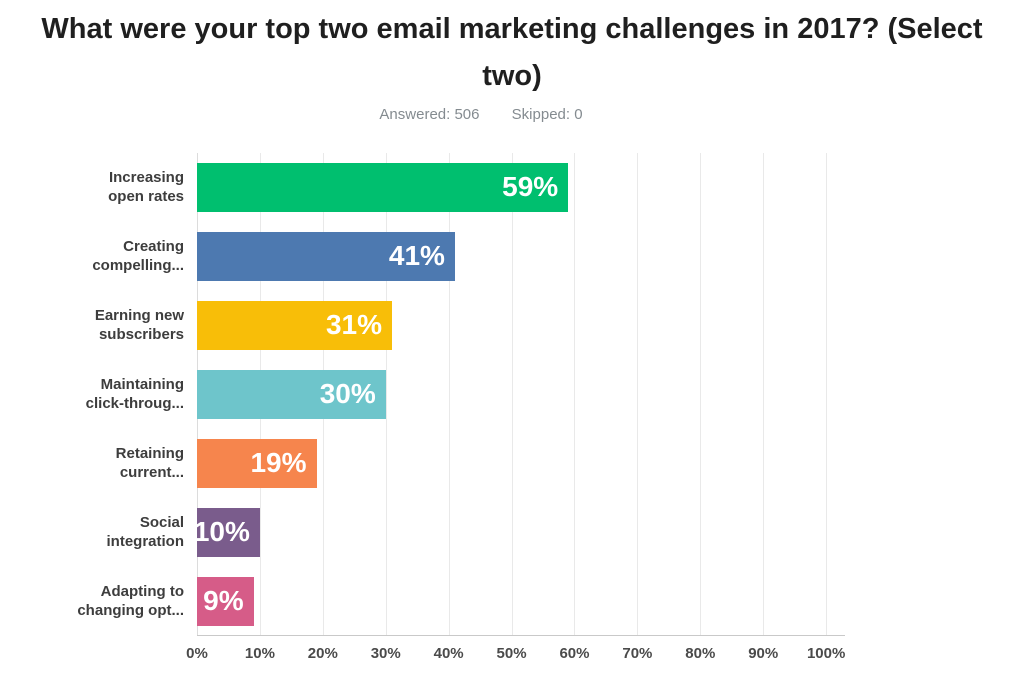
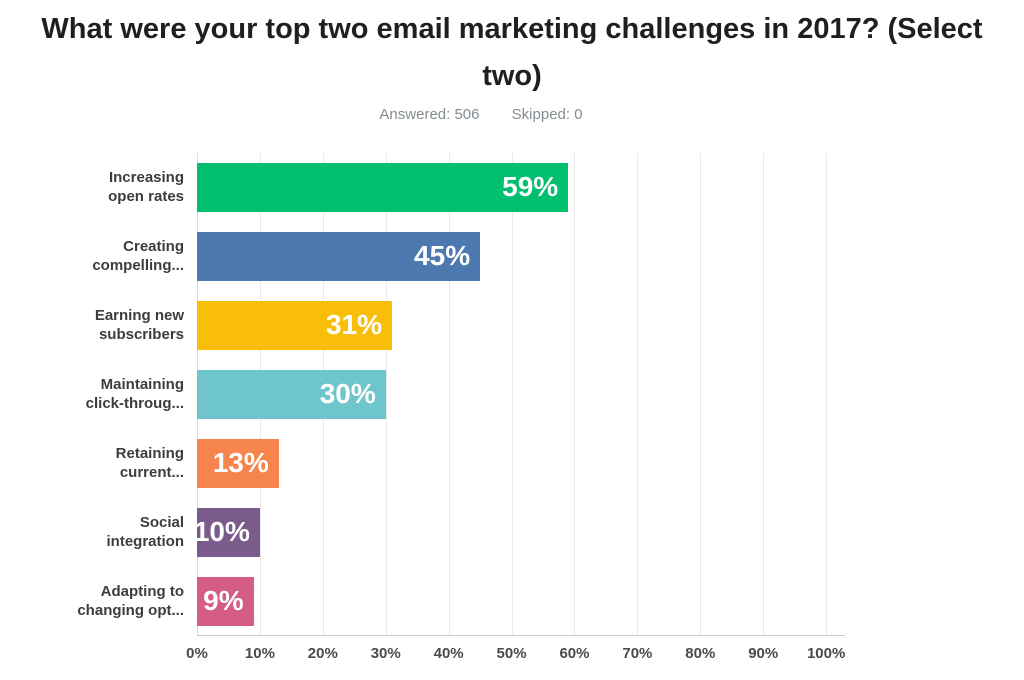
Creating compelling...: 41% -> 45%
Retaining current...: 19% -> 13%
